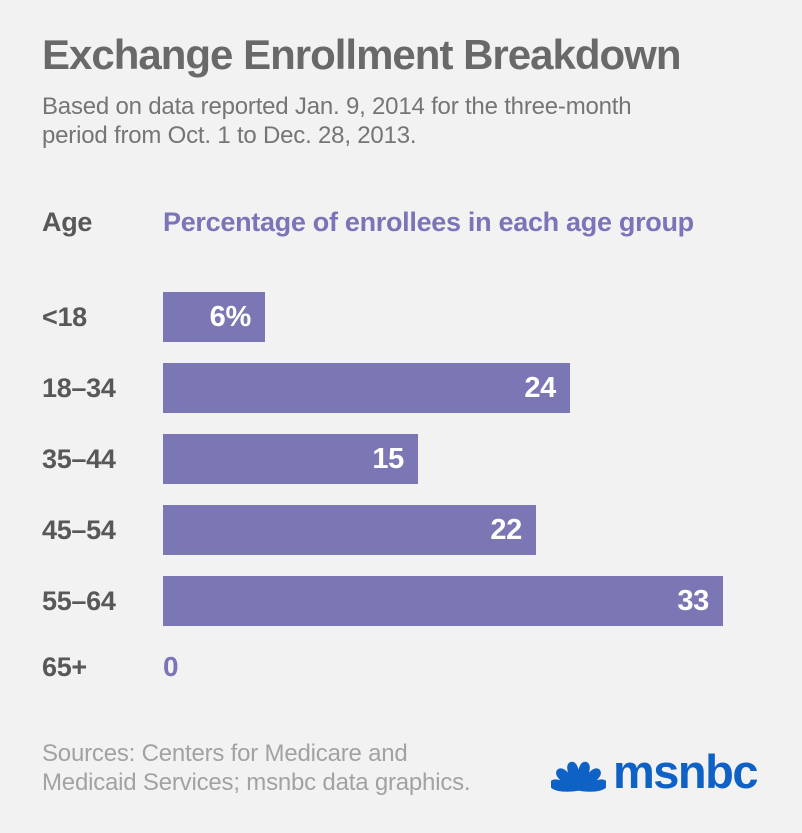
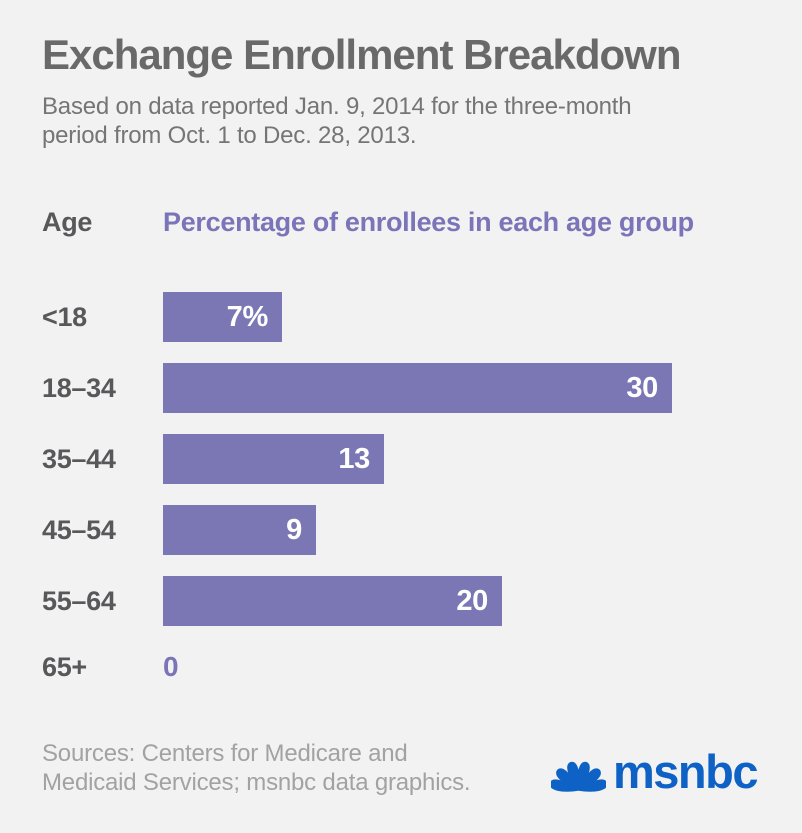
<18: 6% -> 7%
18–34: 24 -> 30
35–44: 15 -> 13
45–54: 22 -> 9
55–64: 33 -> 20
